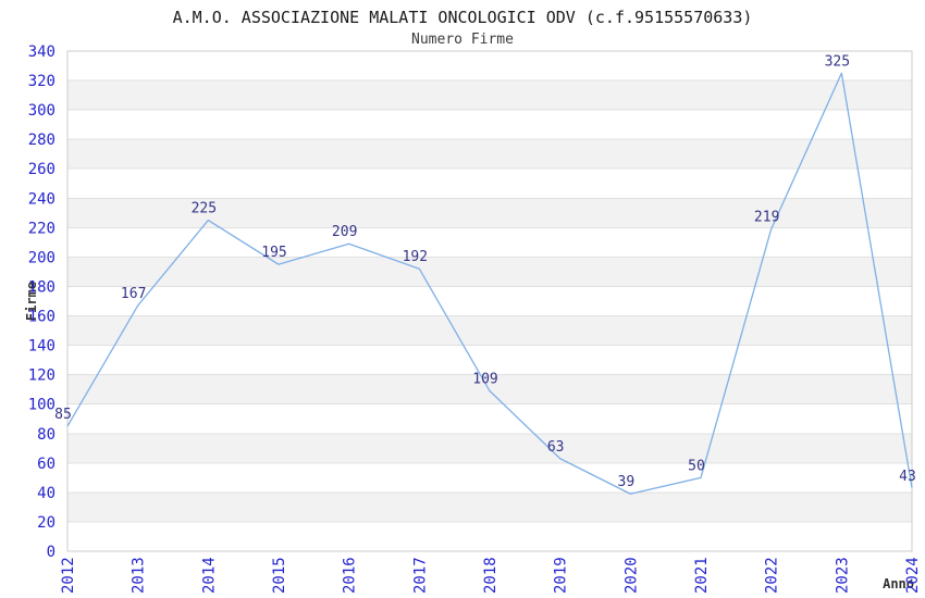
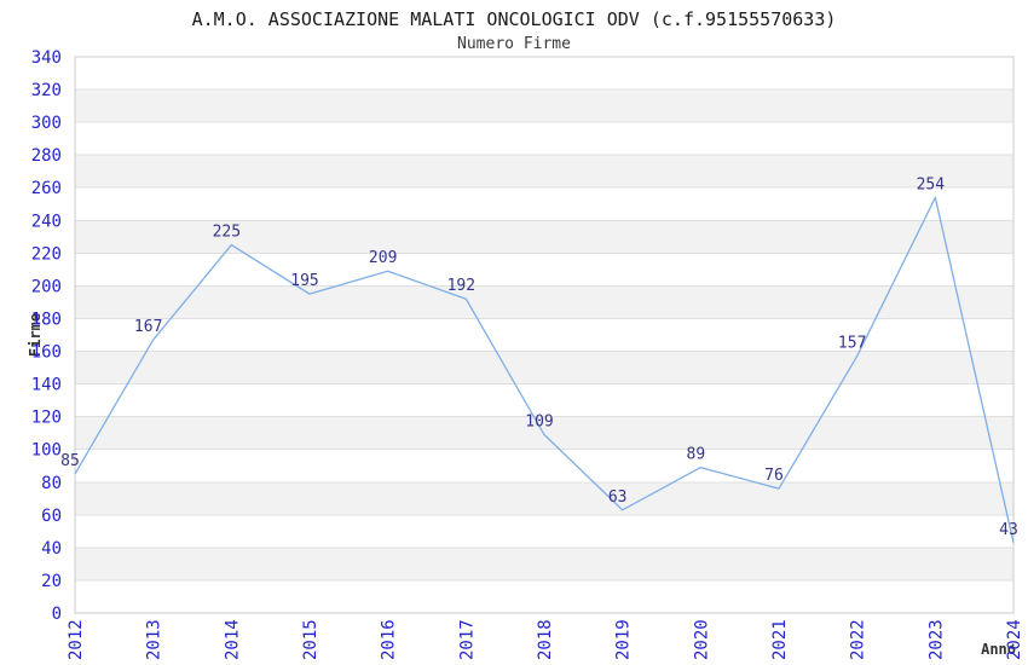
2020: 39 -> 89
2021: 50 -> 76
2022: 219 -> 157
2023: 325 -> 254
